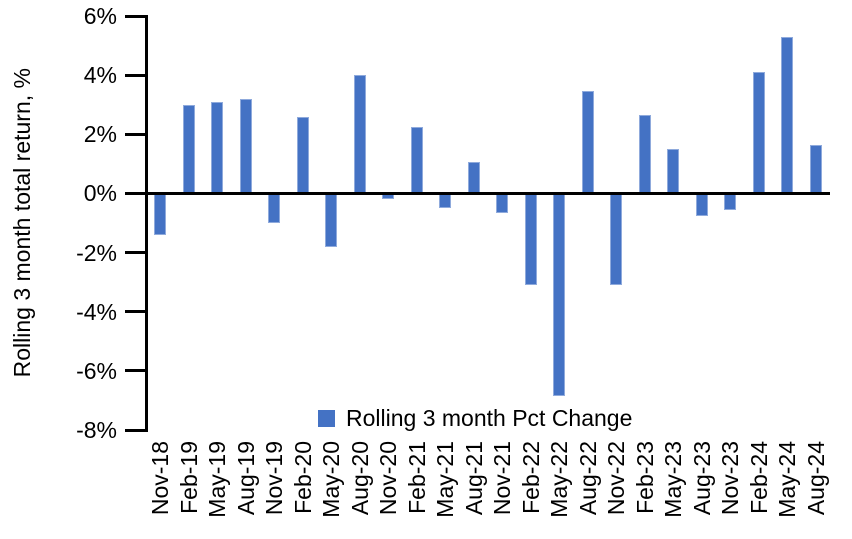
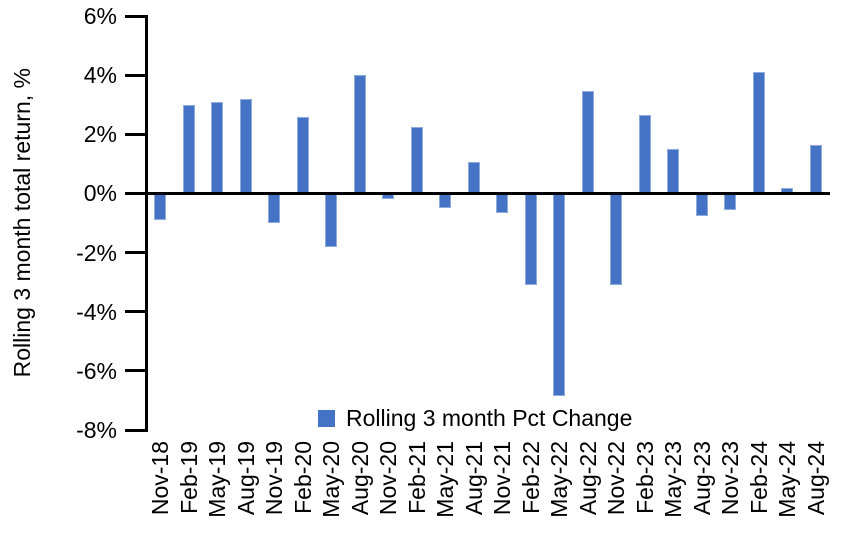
Nov-18: -1.4% -> -0.9%
May-24: 5.3% -> 0.2%
